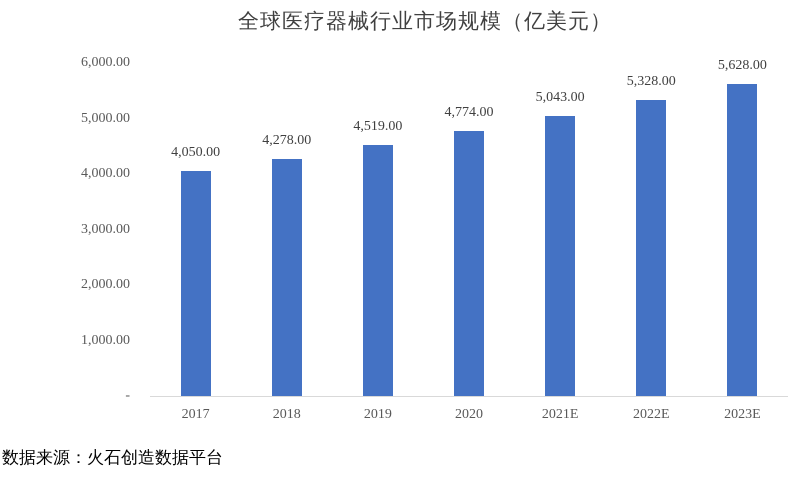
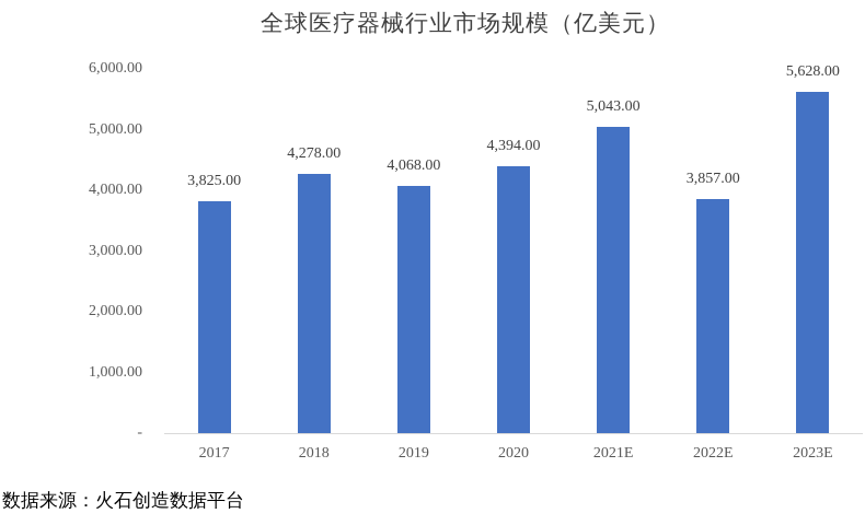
2017: 4,050.00 -> 3,825.00
2019: 4,519.00 -> 4,068.00
2020: 4,774.00 -> 4,394.00
2022E: 5,328.00 -> 3,857.00
